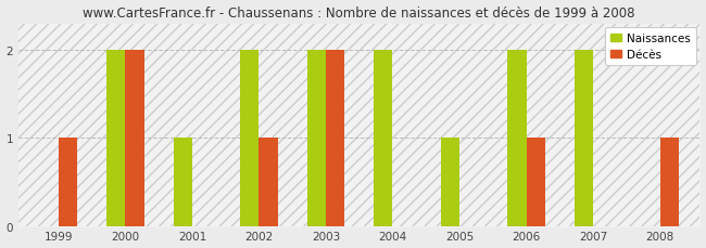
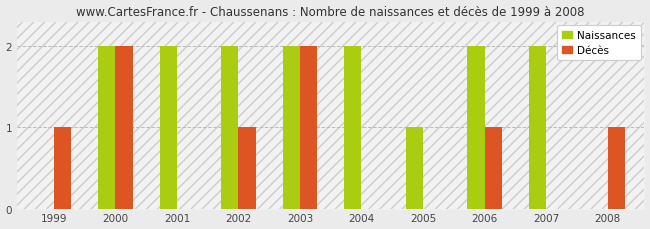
Naissances/2001: 1 -> 2
